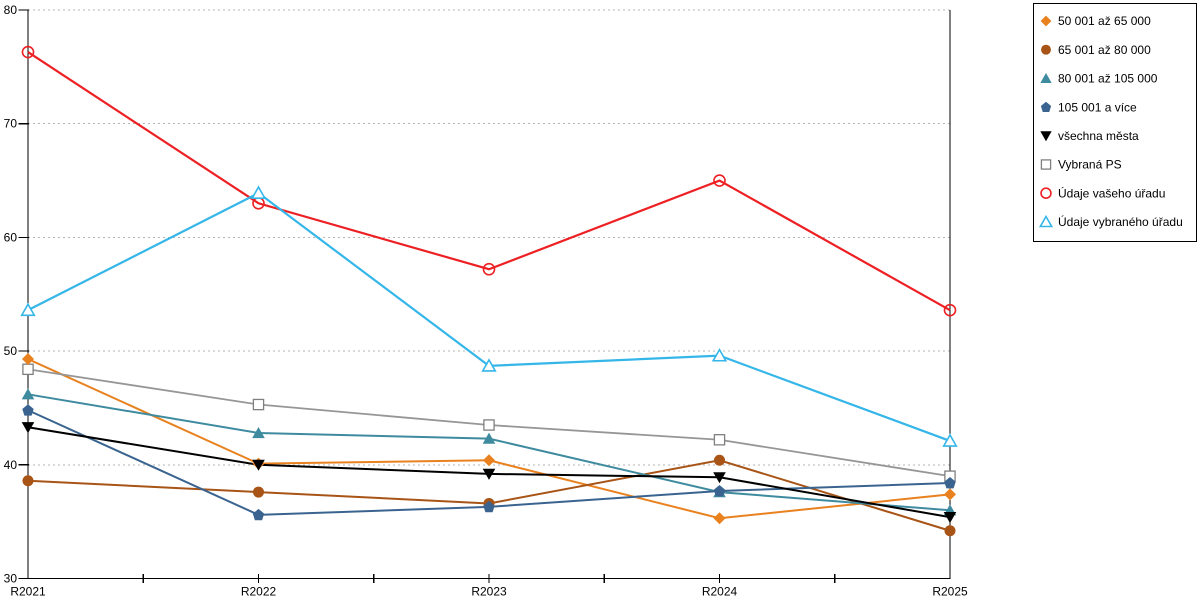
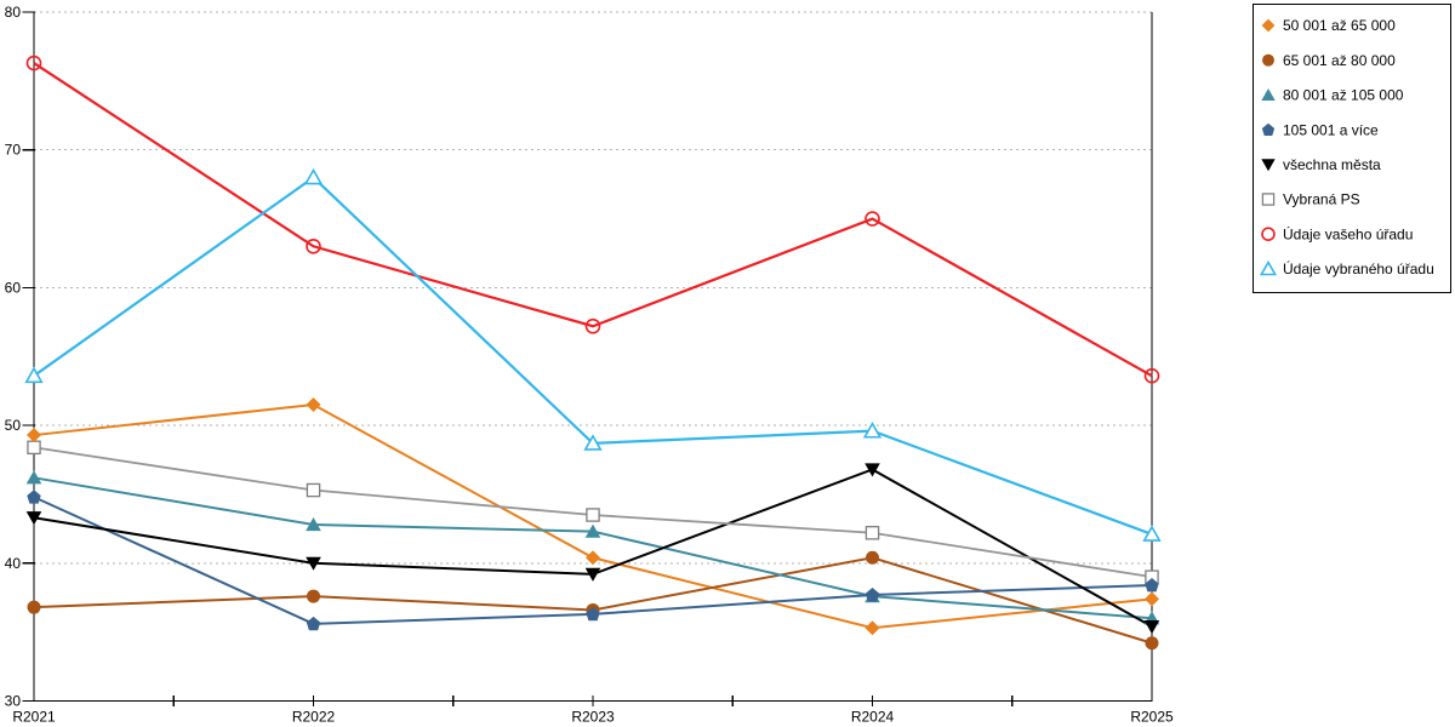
65 001 až 80 000/R2021: 38.6 -> 36.8
50 001 až 65 000/R2022: 40.1 -> 51.5
Údaje vybraného úřadu/R2022: 63.9 -> 68.0
všechna města/R2024: 38.9 -> 46.8
